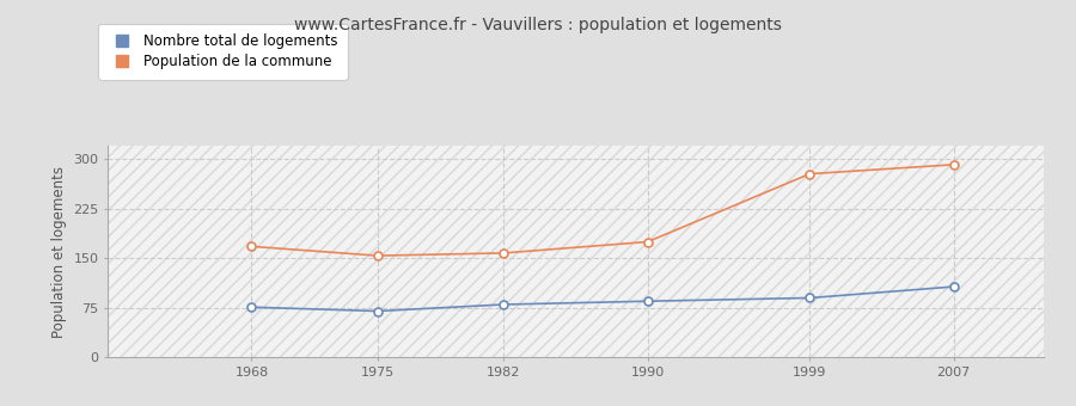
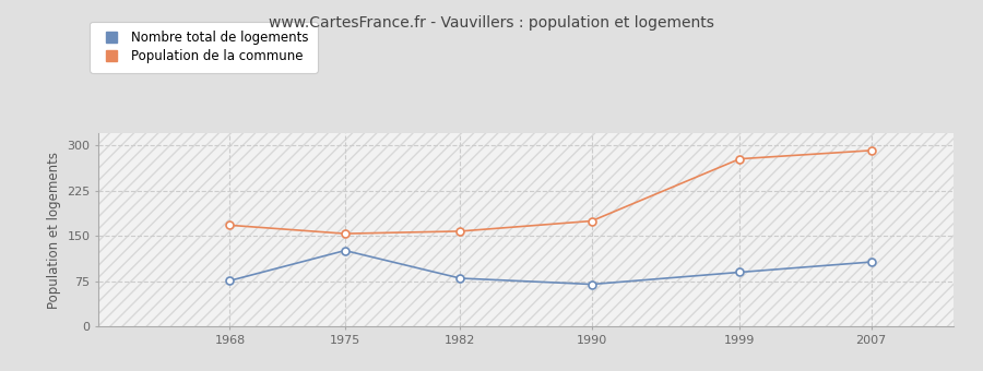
Nombre total de logements/1975: 70 -> 126
Nombre total de logements/1990: 85 -> 70
